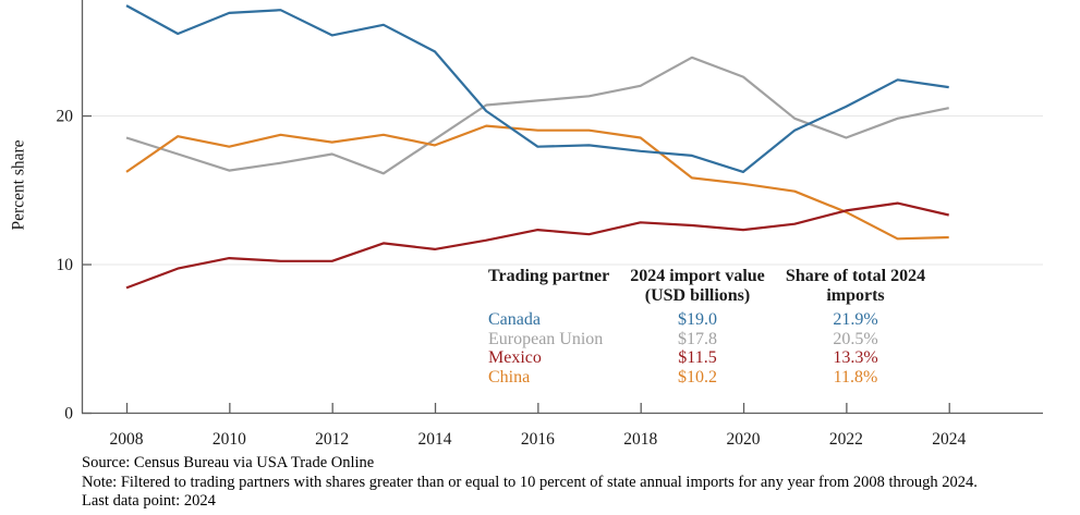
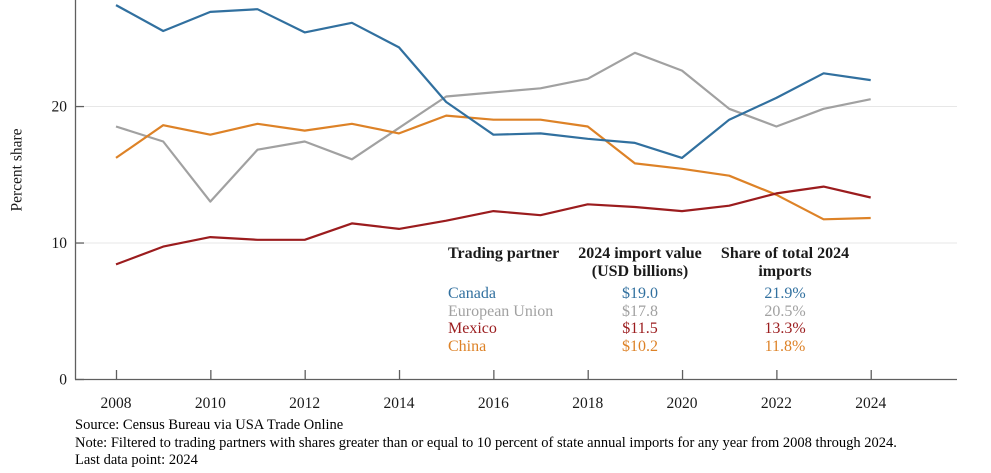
European Union/2010: 16.3 -> 13.0
